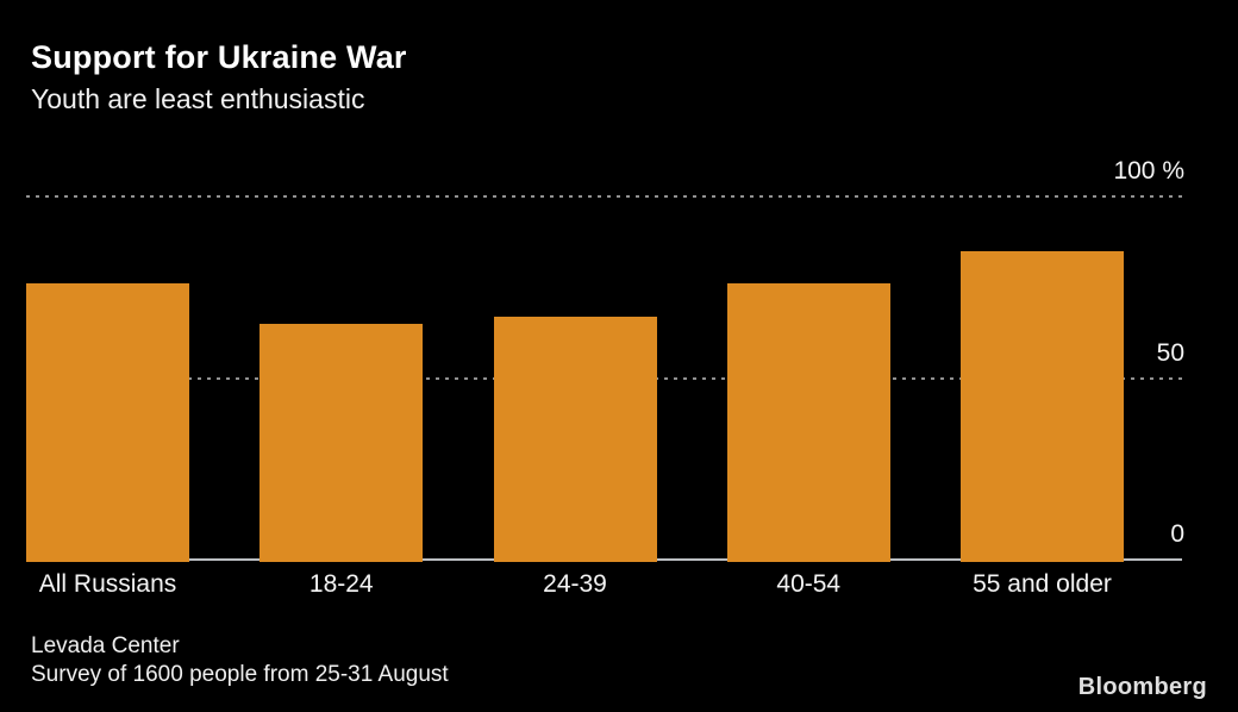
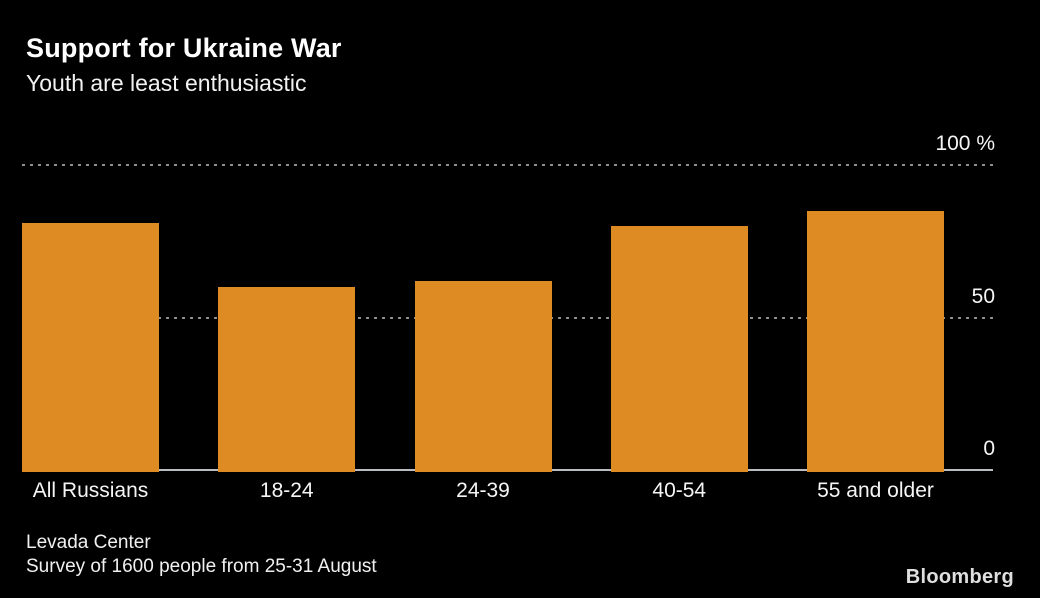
All Russians: 76% -> 81%
18-24: 65% -> 60%
24-39: 67% -> 62%
40-54: 76% -> 80%
